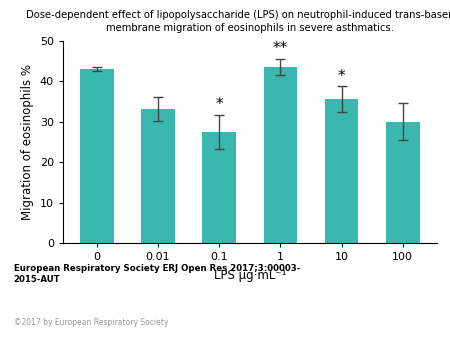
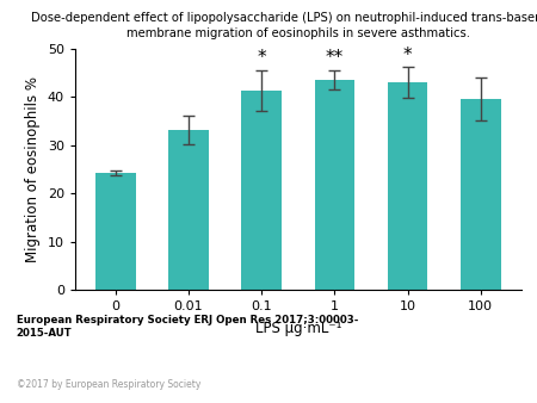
0: 43.0 -> 24.2
0.1: 27.5 -> 41.2
10: 35.5 -> 42.9
100: 30.0 -> 39.5
